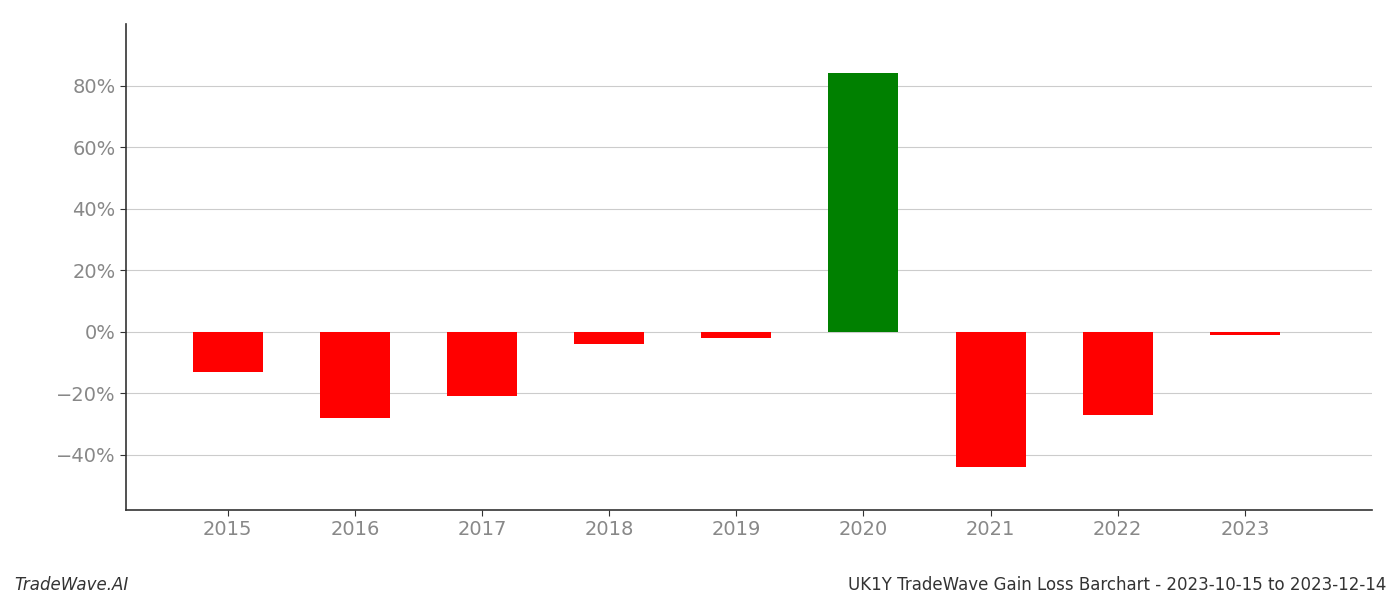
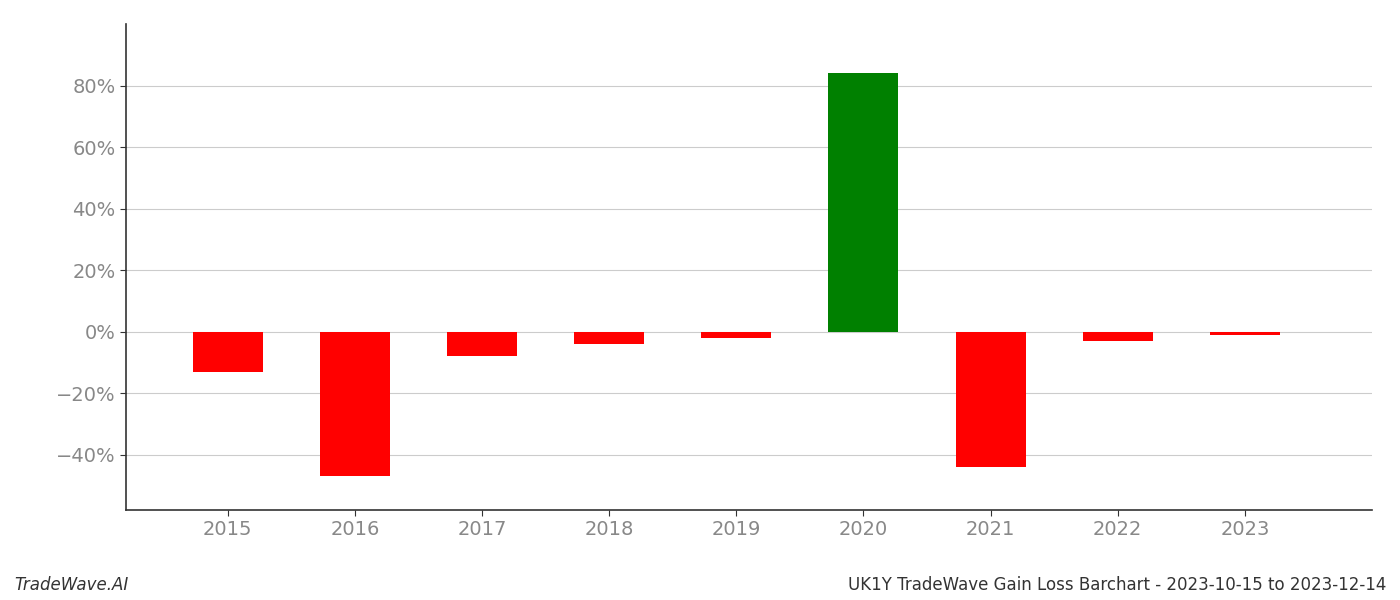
2016: -28% -> -47%
2017: -21% -> -8%
2022: -27% -> -3%
